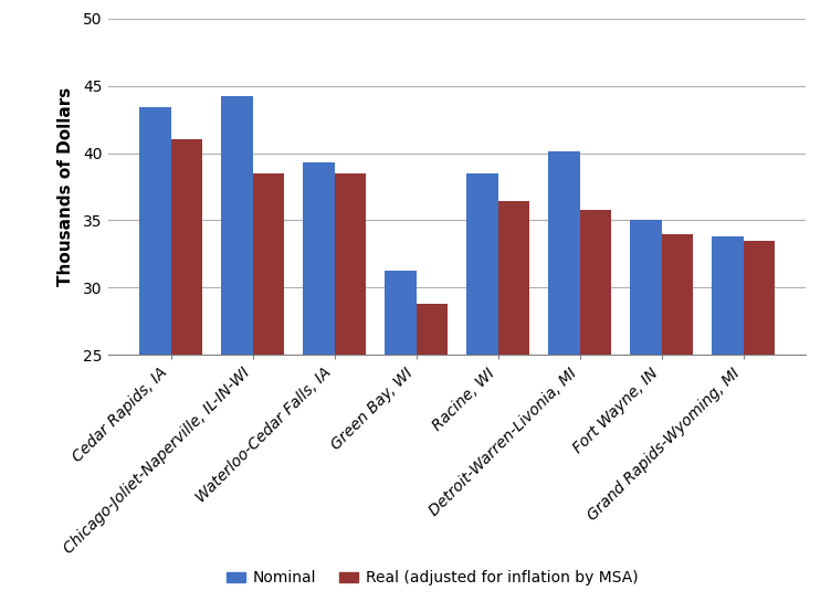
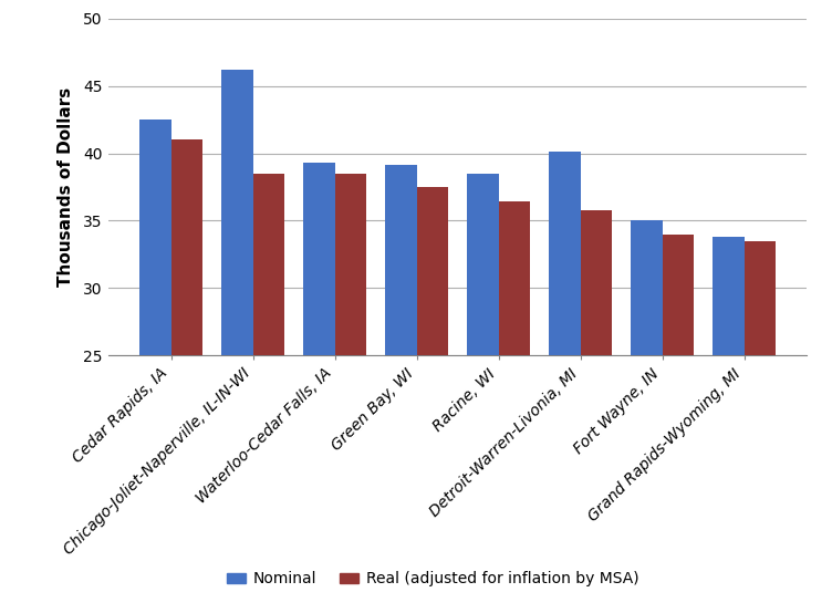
Nominal/Cedar Rapids, IA: 43.4 -> 42.5
Nominal/Chicago-Joliet-Naperville, IL-IN-WI: 44.2 -> 46.2
Nominal/Green Bay, WI: 31.3 -> 39.1
Real (adjusted for inflation by MSA)/Green Bay, WI: 28.8 -> 37.5
